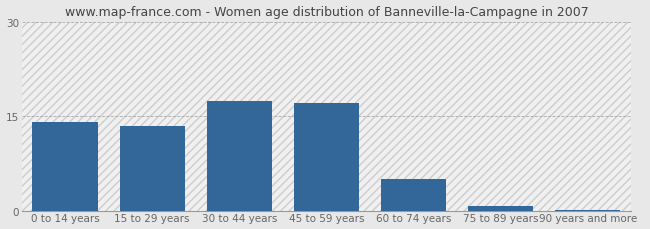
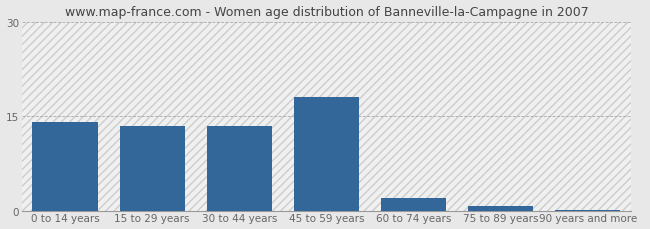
30 to 44 years: 17.4 -> 13.5
45 to 59 years: 17.0 -> 18.0
60 to 74 years: 5.0 -> 2.0
